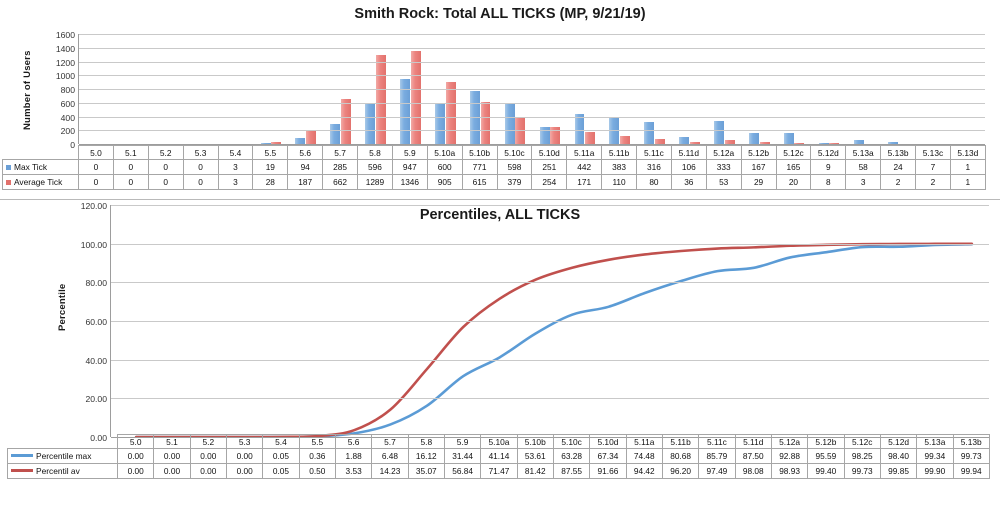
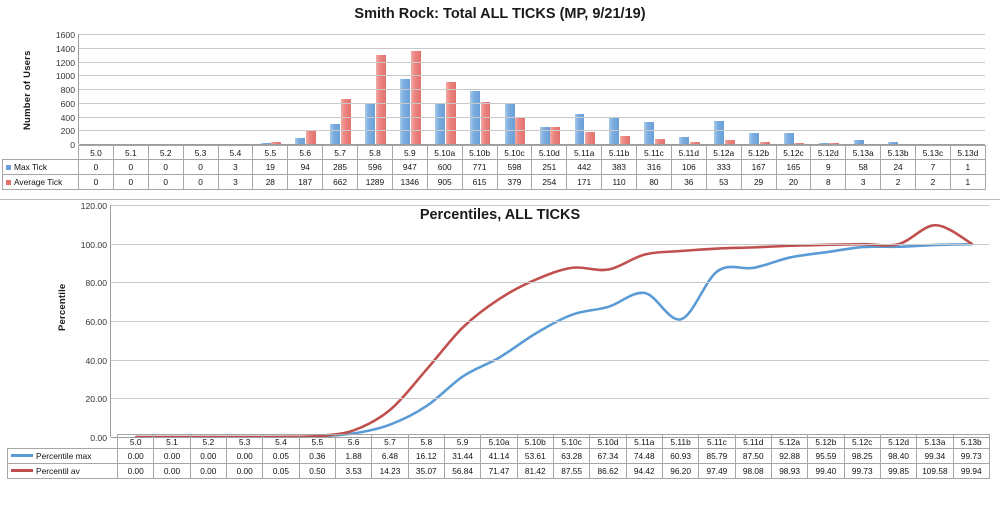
Percentiles, ALL TICKS/Percentil av/5.10d: 91.66 -> 86.62
Percentiles, ALL TICKS/Percentile max/5.11b: 80.68 -> 60.93
Percentiles, ALL TICKS/Percentil av/5.13a: 99.90 -> 109.58
